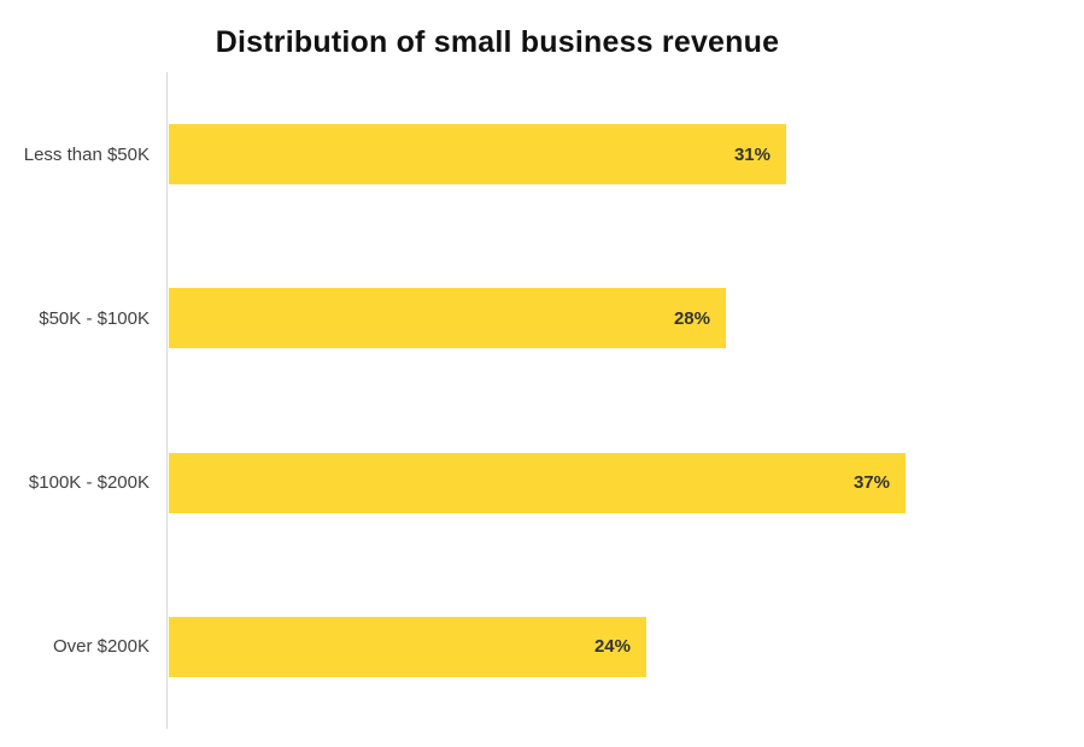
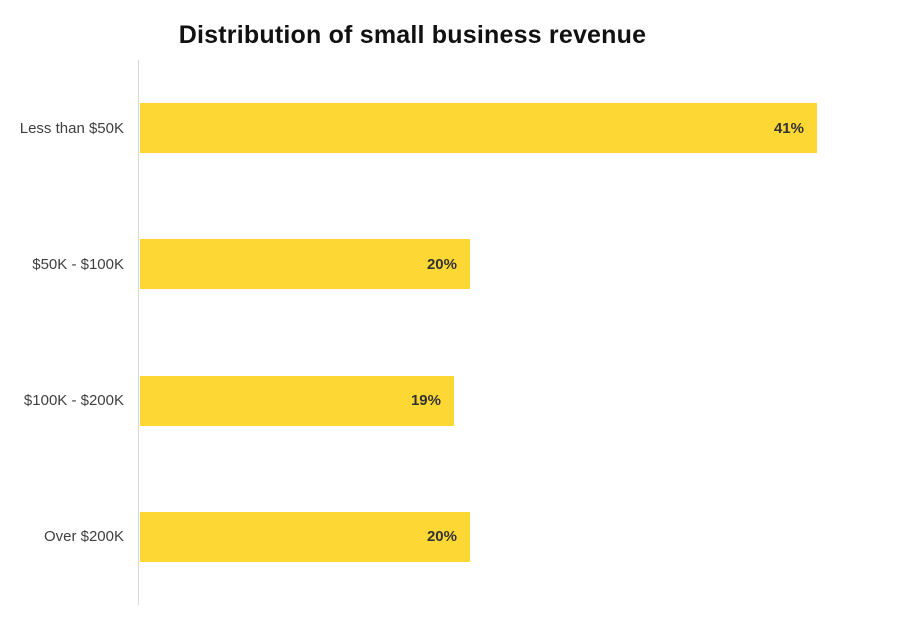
Less than $50K: 31% -> 41%
$50K - $100K: 28% -> 20%
$100K - $200K: 37% -> 19%
Over $200K: 24% -> 20%
